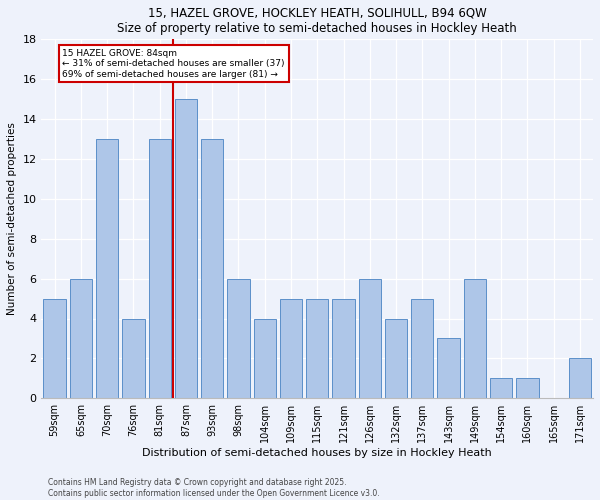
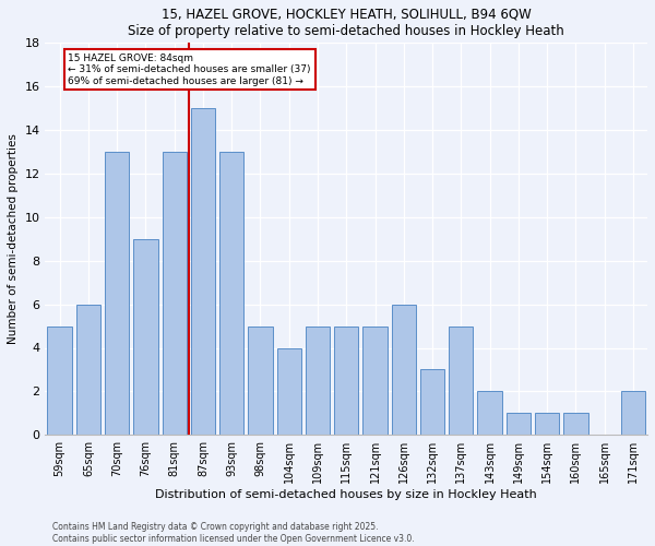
76sqm: 4 -> 9
98sqm: 6 -> 5
132sqm: 4 -> 3
143sqm: 3 -> 2
149sqm: 6 -> 1
